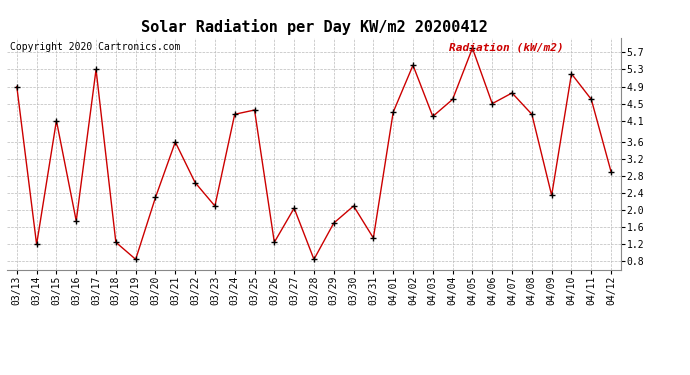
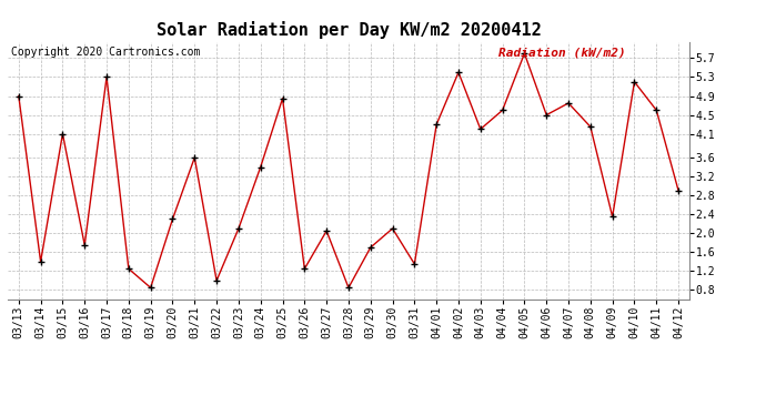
03/14: 1.20 -> 1.40
03/22: 2.65 -> 1.00
03/24: 4.25 -> 3.40
03/25: 4.35 -> 4.85
